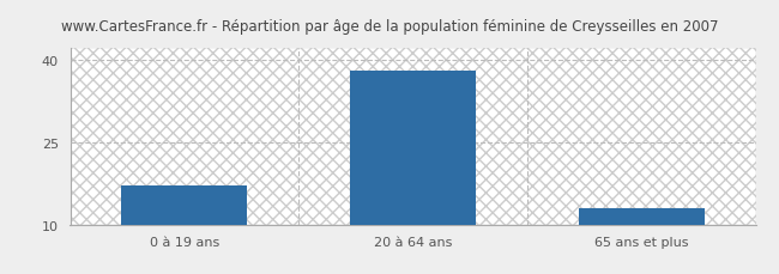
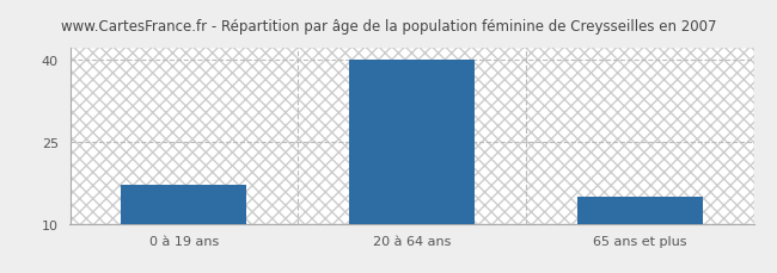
20 à 64 ans: 38 -> 40
65 ans et plus: 13 -> 15
